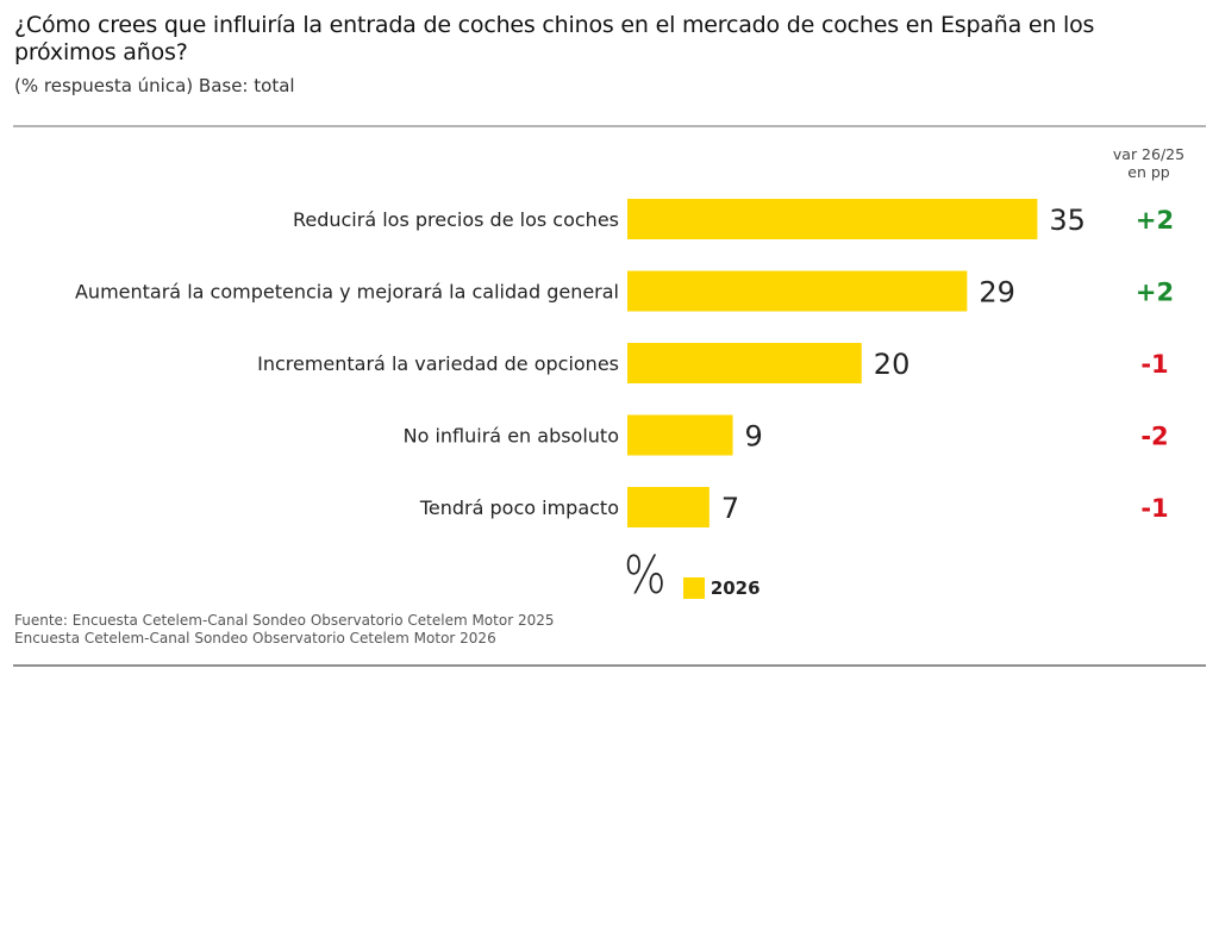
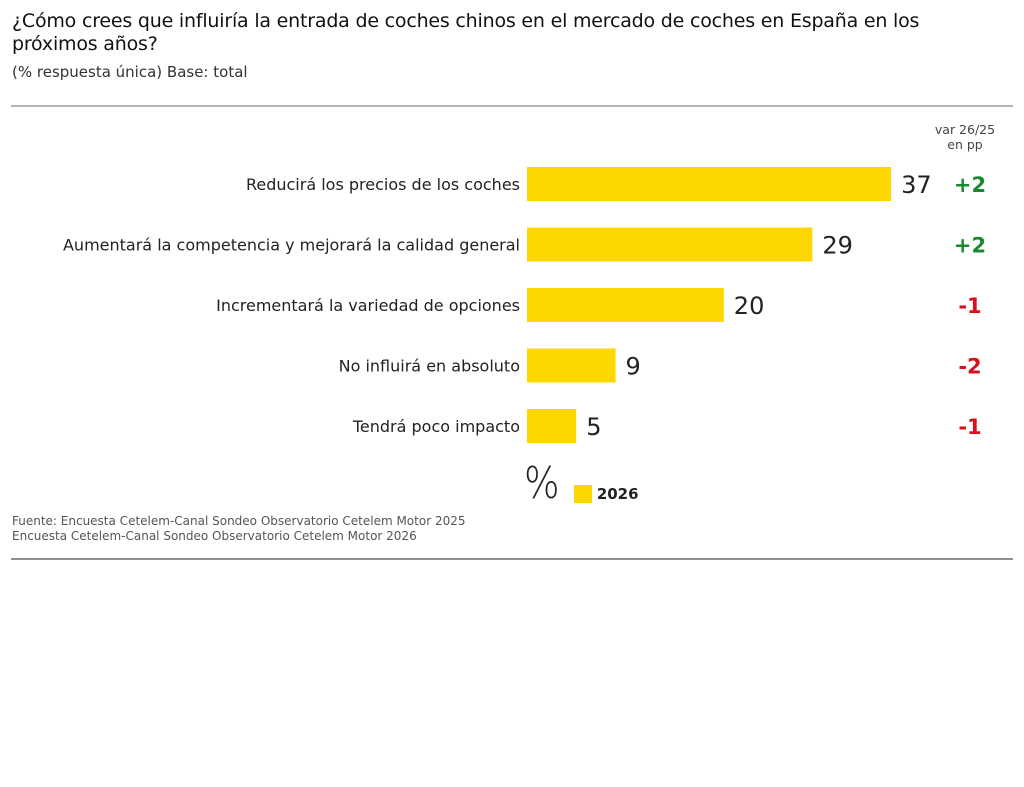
Reducirá los precios de los coches: 35 -> 37
Tendrá poco impacto: 7 -> 5
